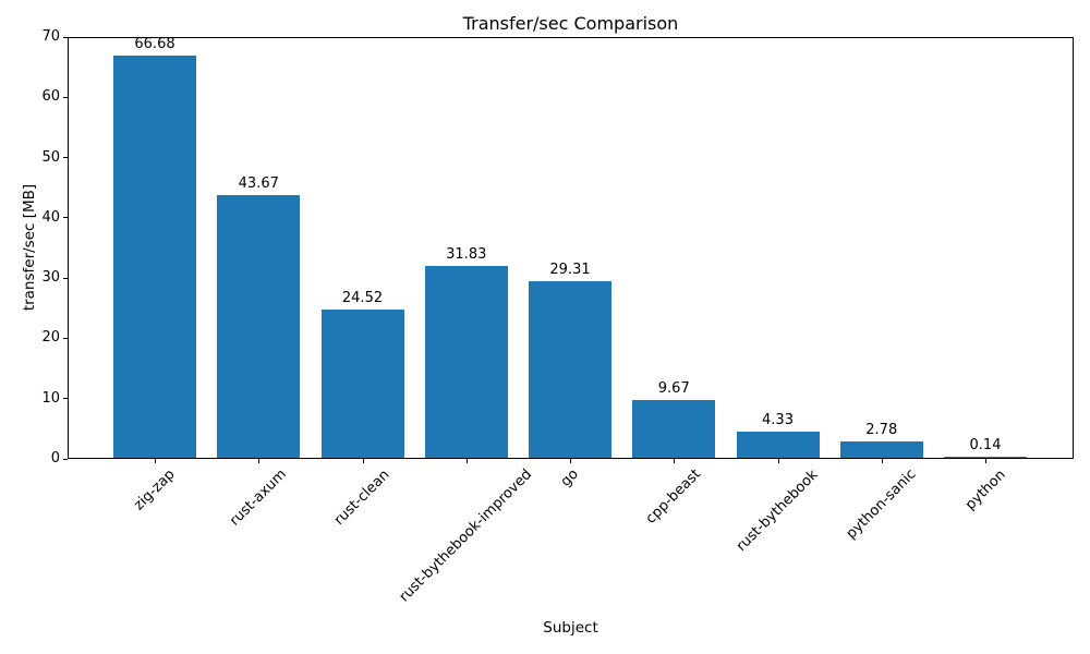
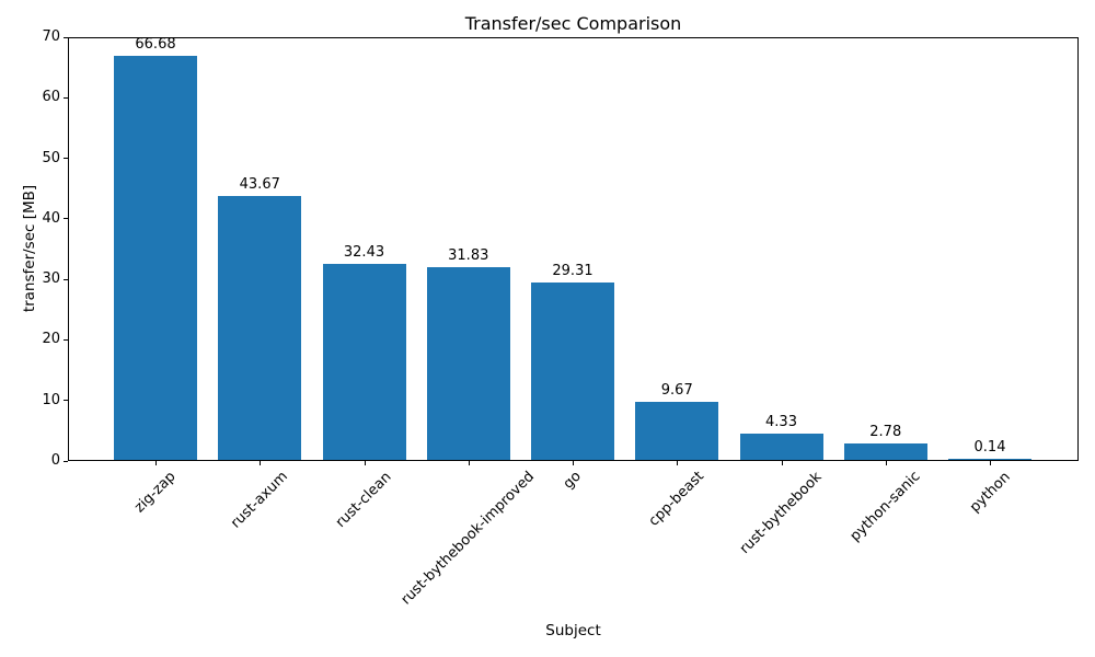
rust-clean: 24.52 -> 32.43
